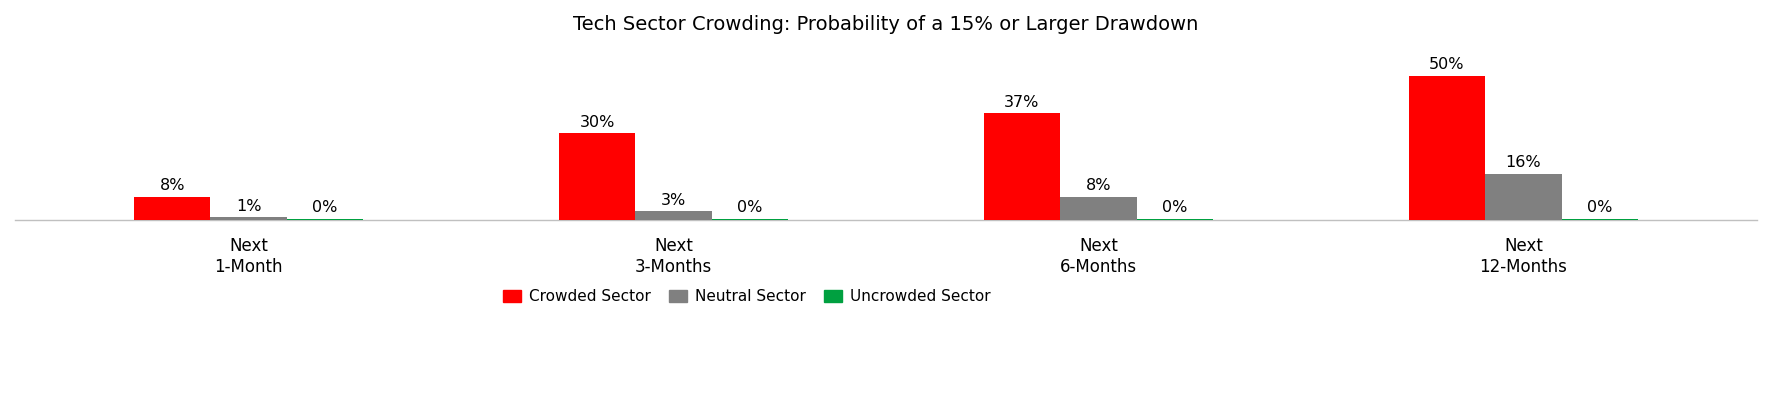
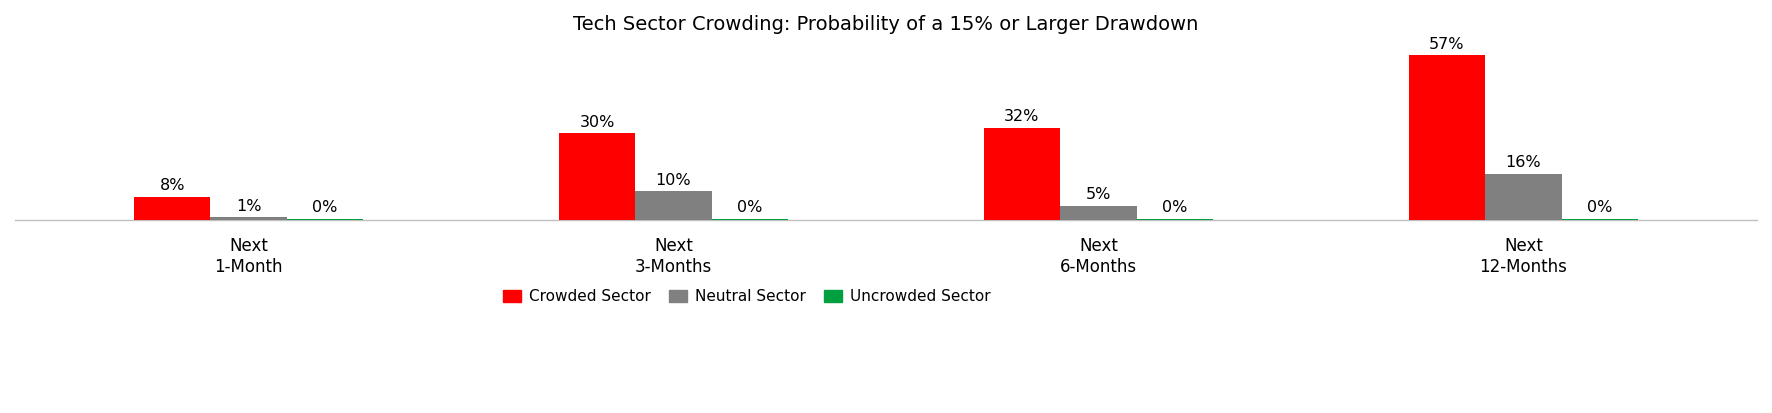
Neutral Sector/Next 3-Months: 3% -> 10%
Crowded Sector/Next 6-Months: 37% -> 32%
Neutral Sector/Next 6-Months: 8% -> 5%
Crowded Sector/Next 12-Months: 50% -> 57%
